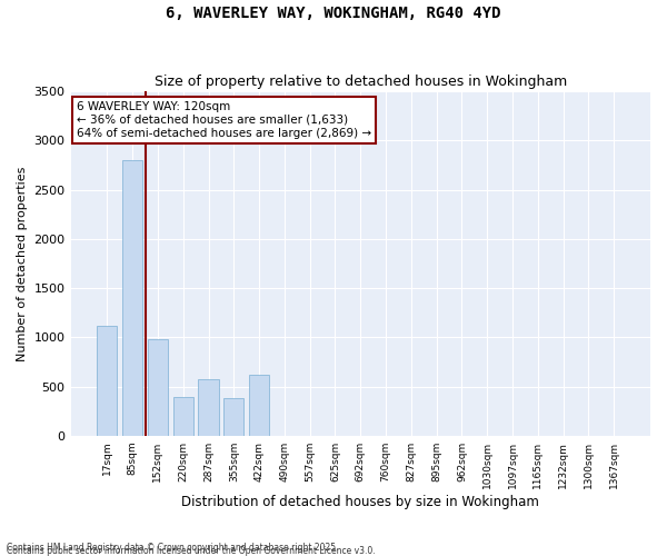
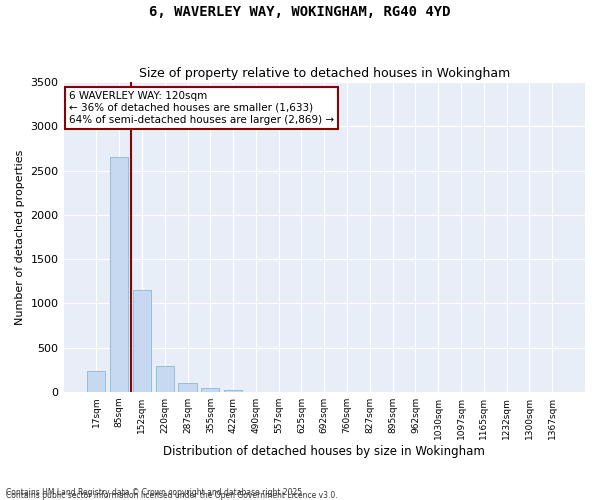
17sqm: 1120 -> 240
85sqm: 2800 -> 2650
152sqm: 980 -> 1150
220sqm: 400 -> 290
287sqm: 580 -> 100
355sqm: 380 -> 40
422sqm: 620 -> 20
